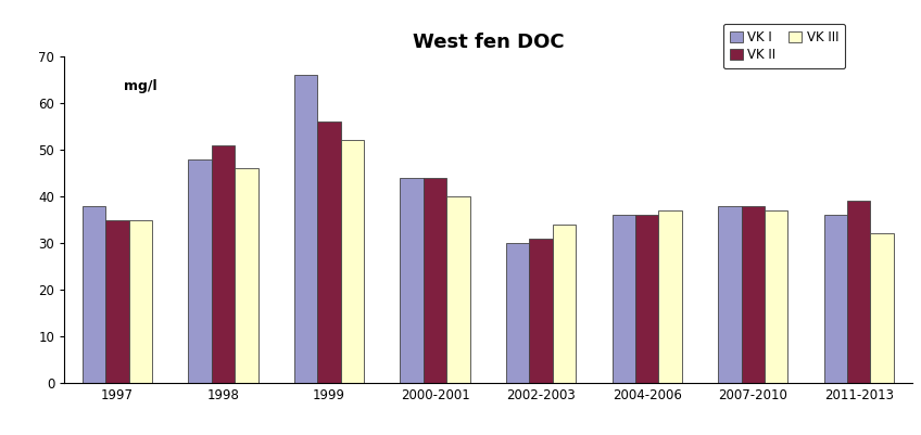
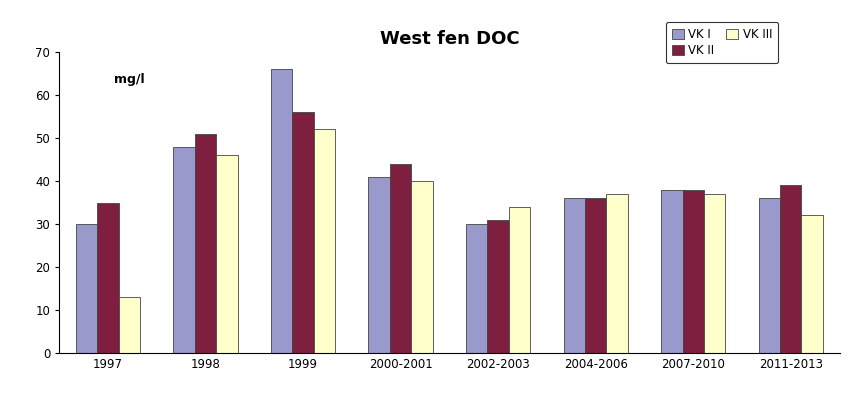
VK I/1997: 38 -> 30
VK III/1997: 35 -> 13
VK I/2000-2001: 44 -> 41
